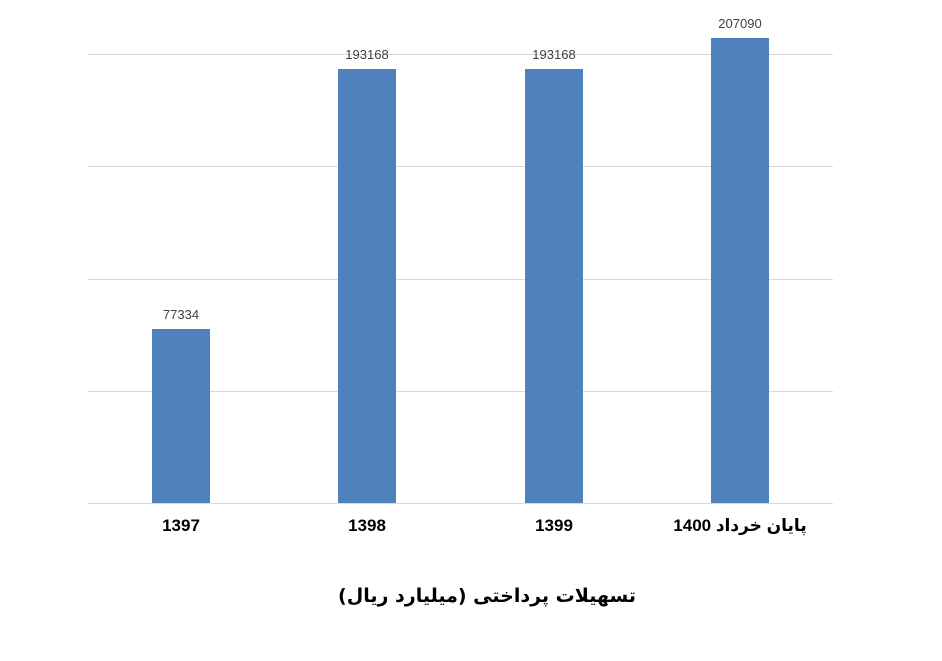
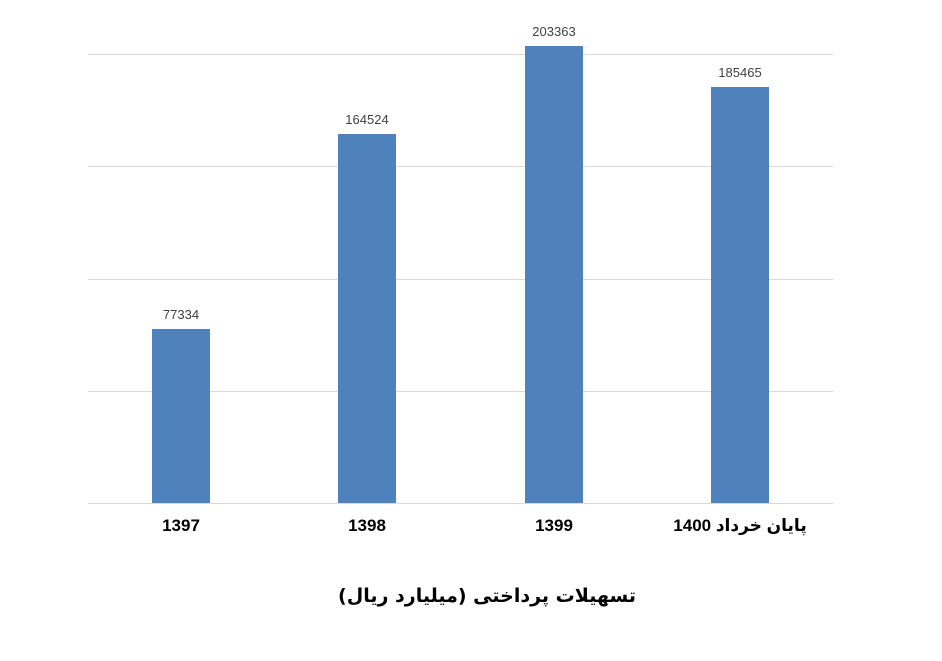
1398: 193168 -> 164524
1399: 193168 -> 203363
پایان خرداد 1400: 207090 -> 185465
